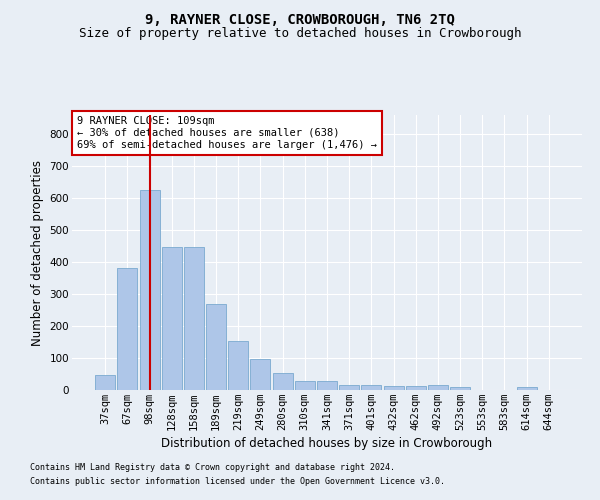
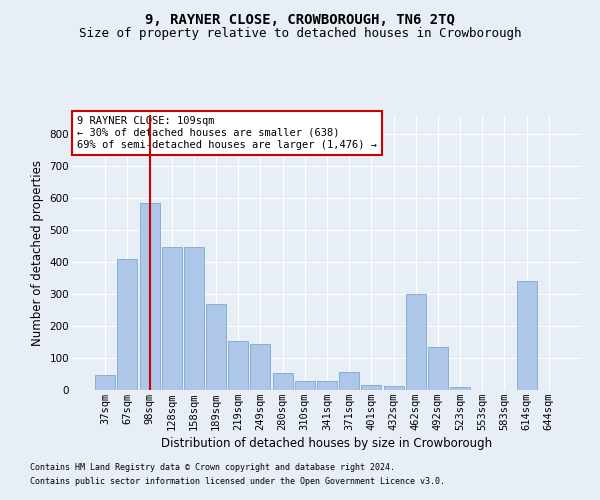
67sqm: 383 -> 410
98sqm: 625 -> 585
249sqm: 98 -> 145
371sqm: 17 -> 55
462sqm: 11 -> 300
492sqm: 15 -> 135
614sqm: 8 -> 340
